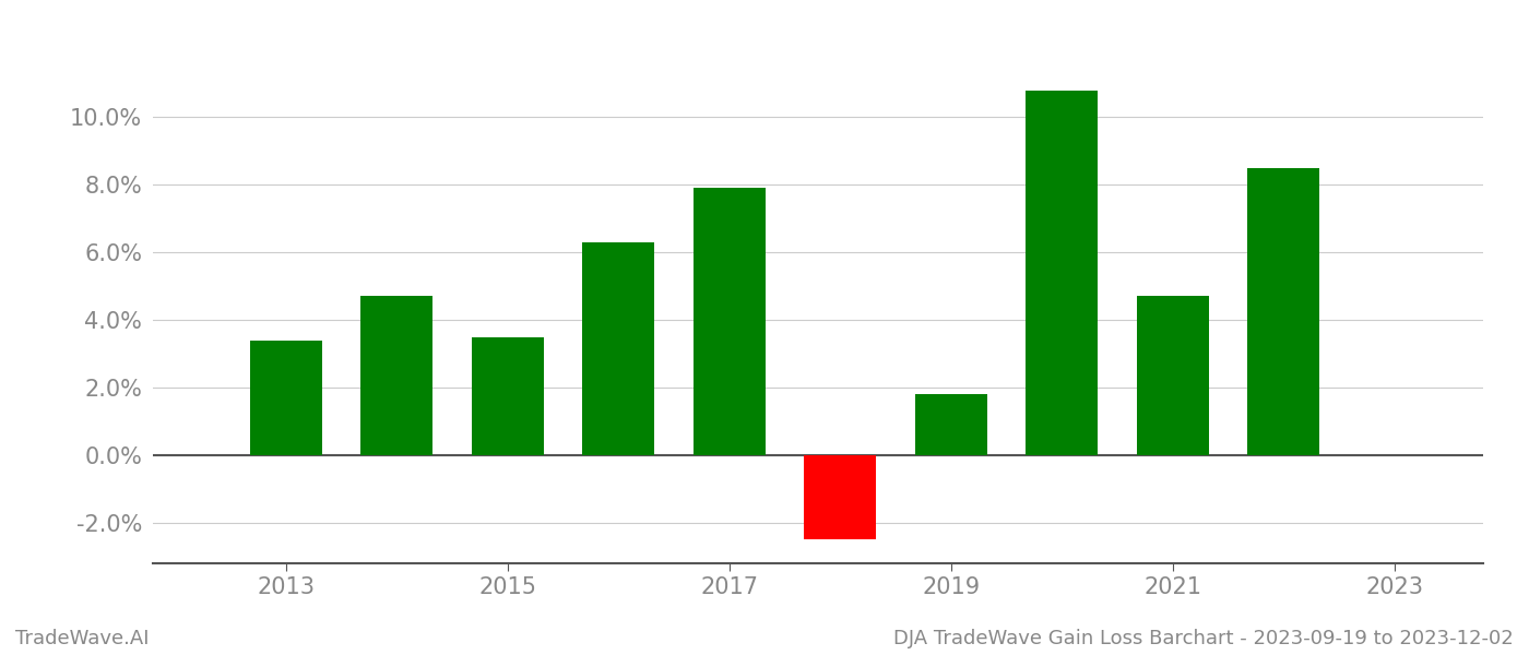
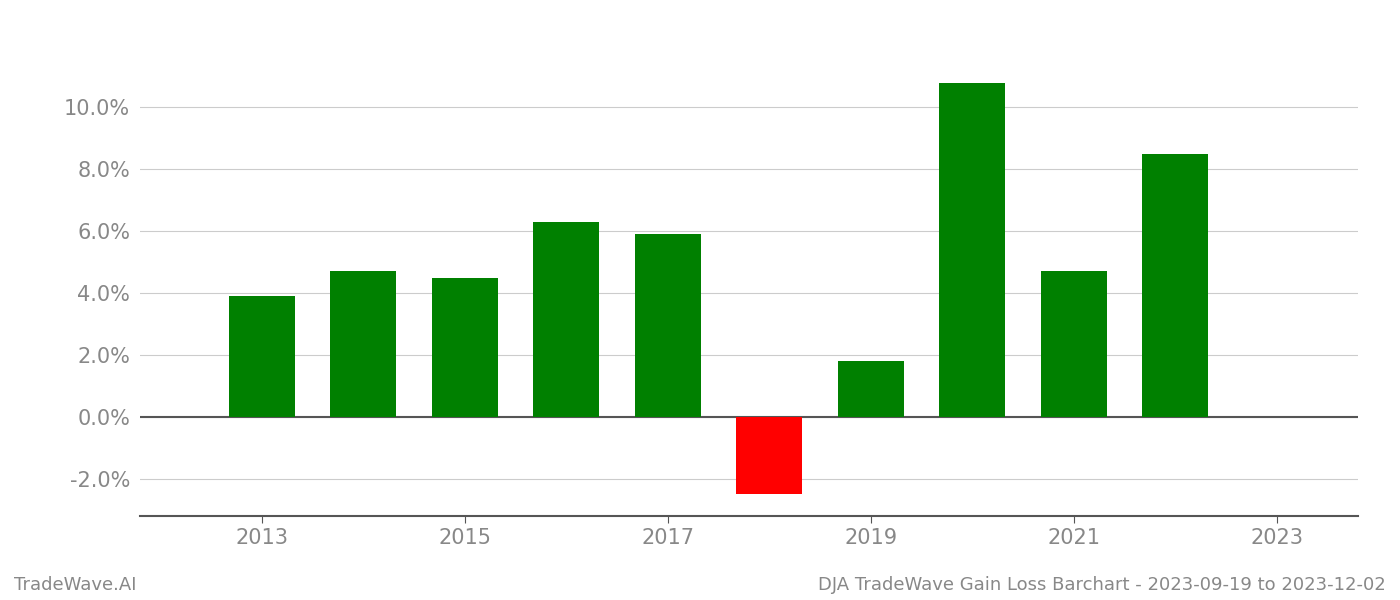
2013: 3.4% -> 3.9%
2015: 3.5% -> 4.5%
2017: 7.9% -> 5.9%
